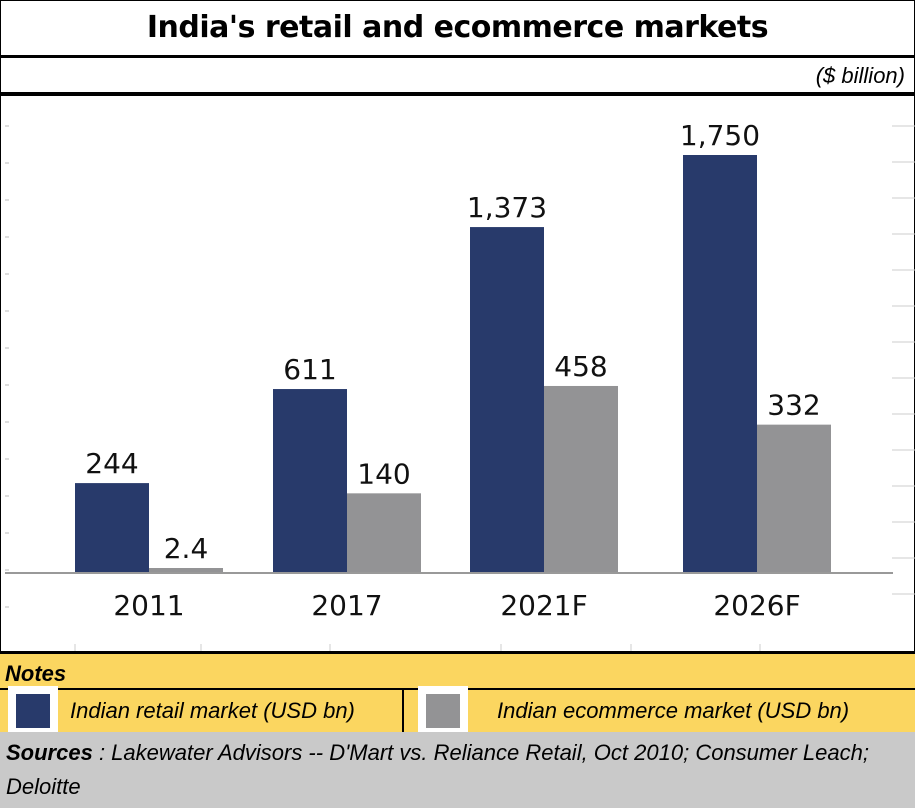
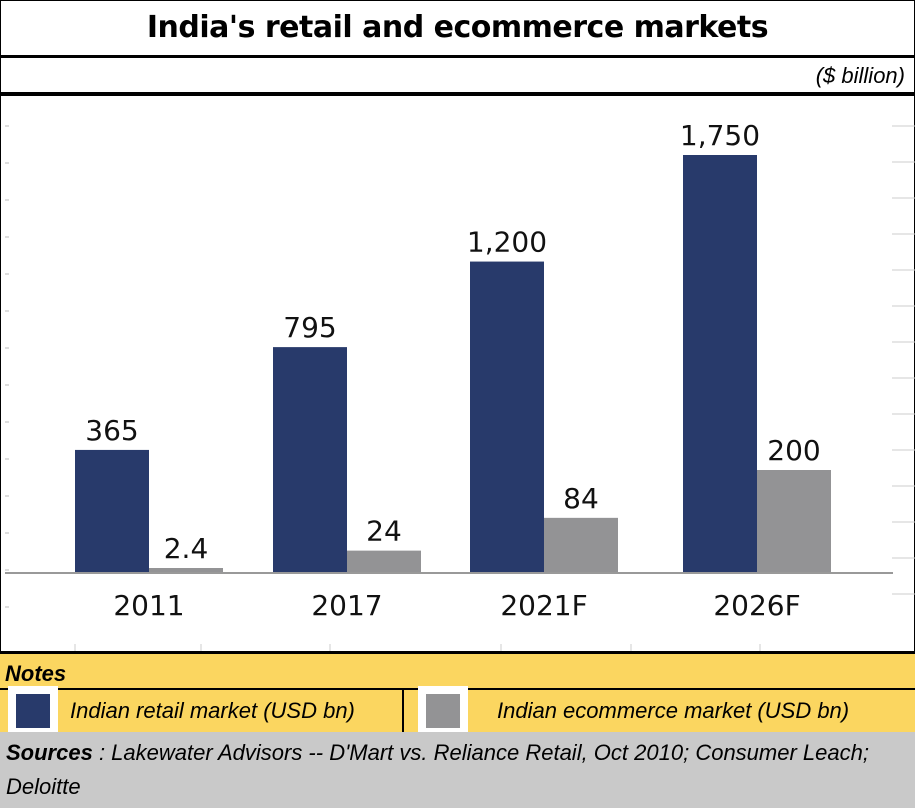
Indian retail market (USD bn)/2011: 244 -> 365
Indian retail market (USD bn)/2017: 611 -> 795
Indian ecommerce market (USD bn)/2017: 140 -> 24
Indian retail market (USD bn)/2021F: 1,373 -> 1,200
Indian ecommerce market (USD bn)/2021F: 458 -> 84
Indian ecommerce market (USD bn)/2026F: 332 -> 200
